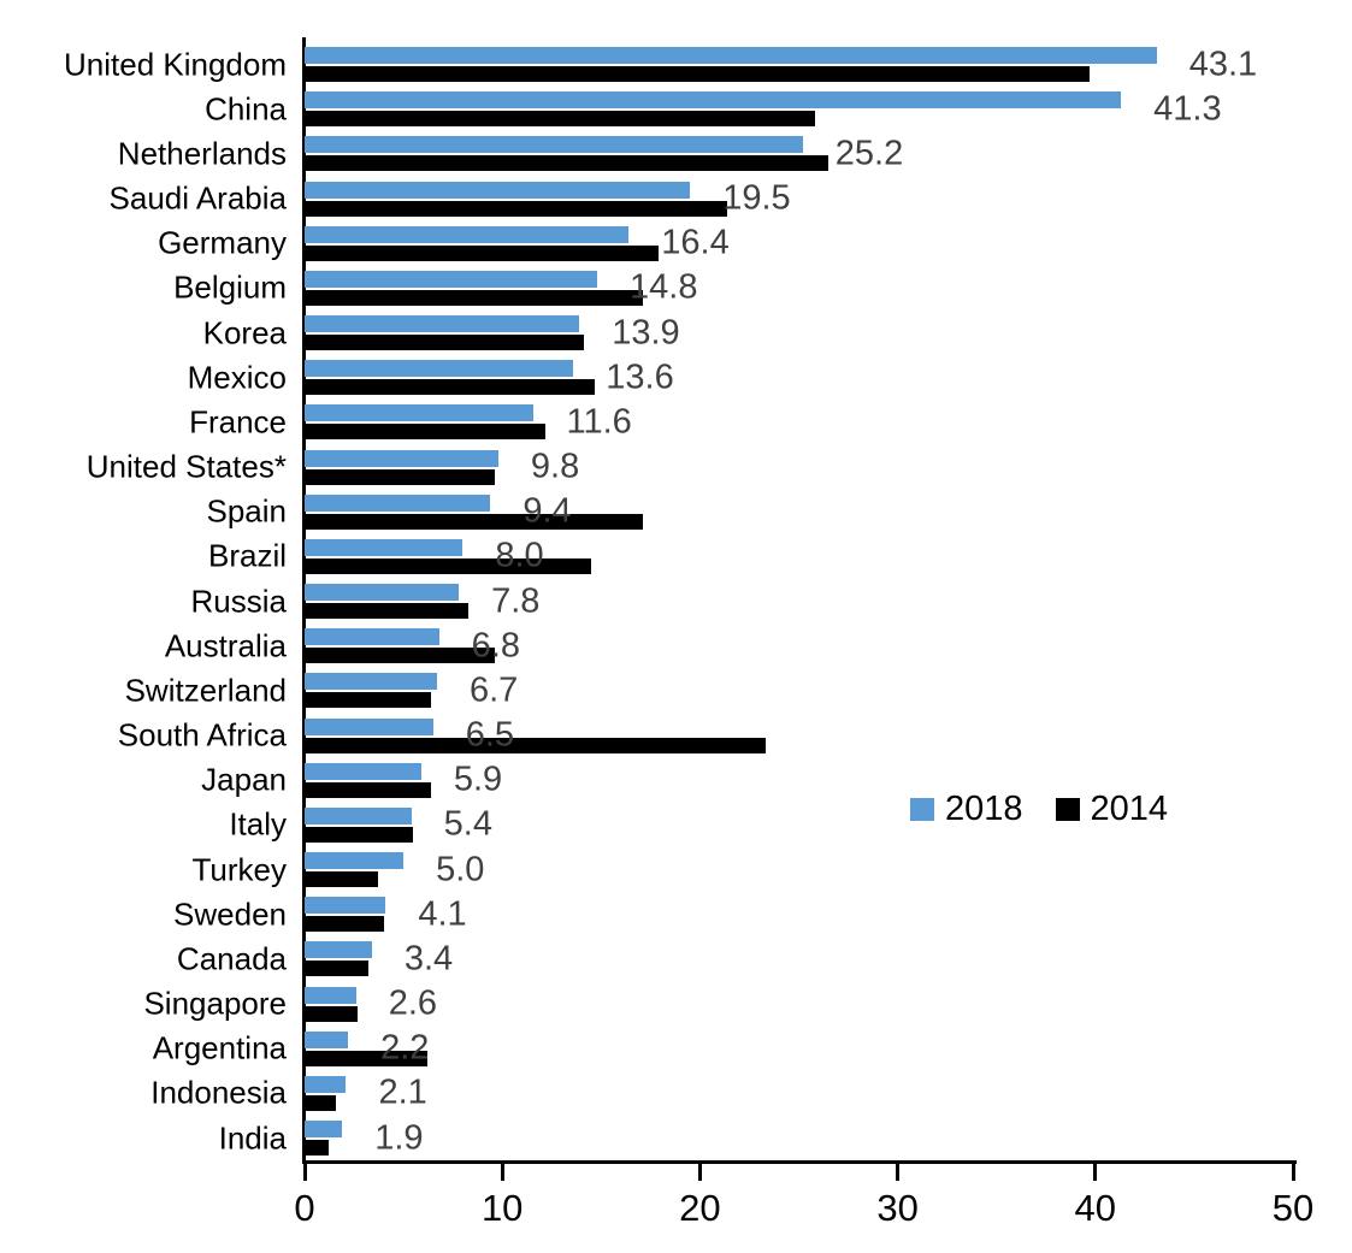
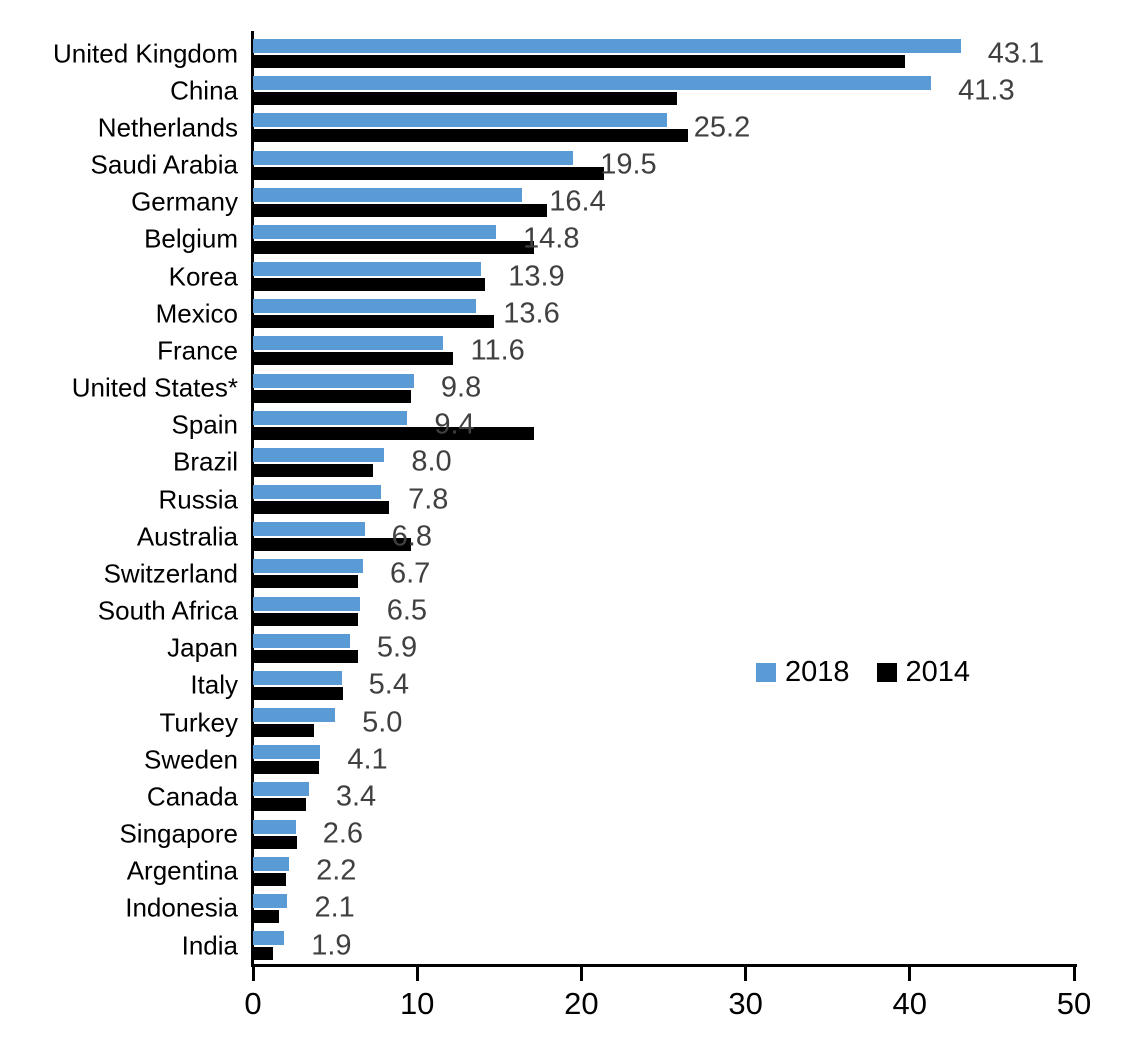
2014/Brazil: 14.5 -> 7.3
2014/South Africa: 23.3 -> 6.4
2014/Argentina: 6.2 -> 2.0
